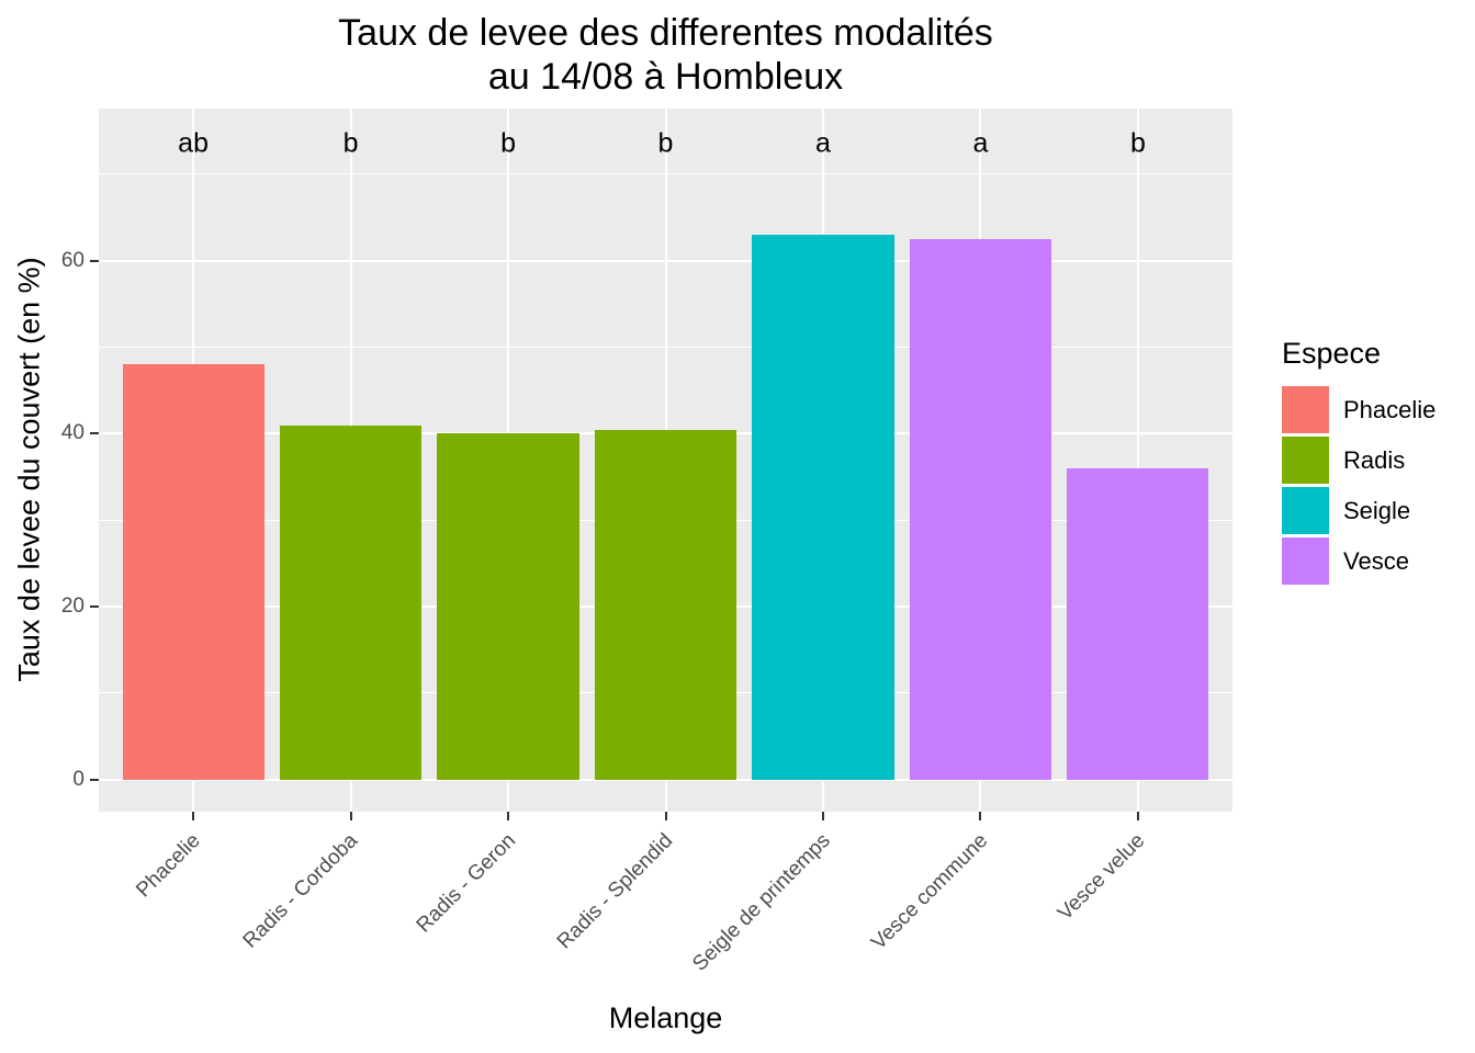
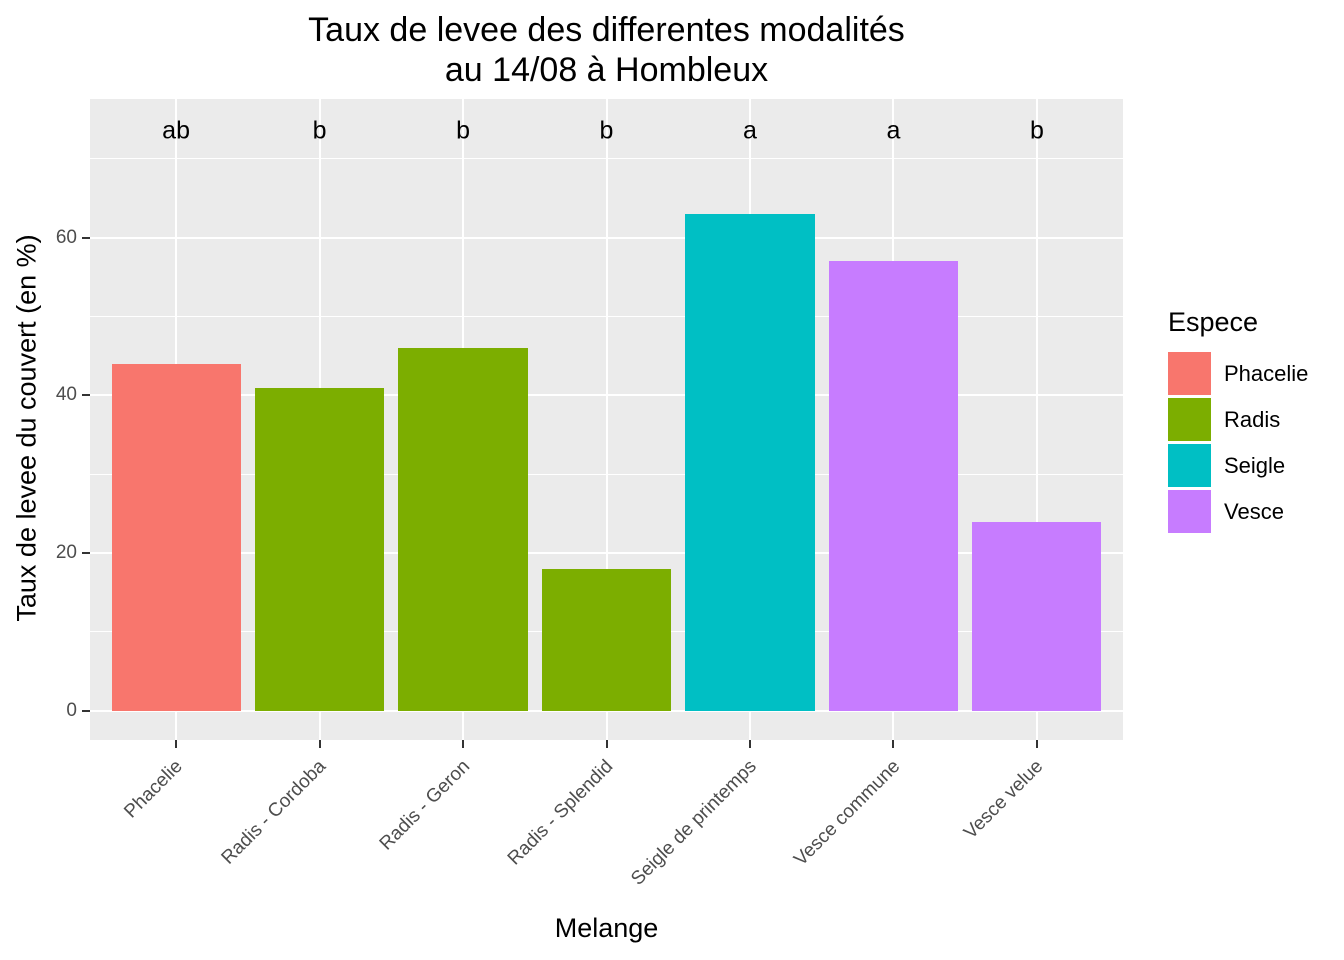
Phacelie: 48 -> 44
Radis - Geron: 40 -> 46
Radis - Splendid: 40 -> 18
Vesce commune: 62 -> 57
Vesce velue: 36 -> 24
